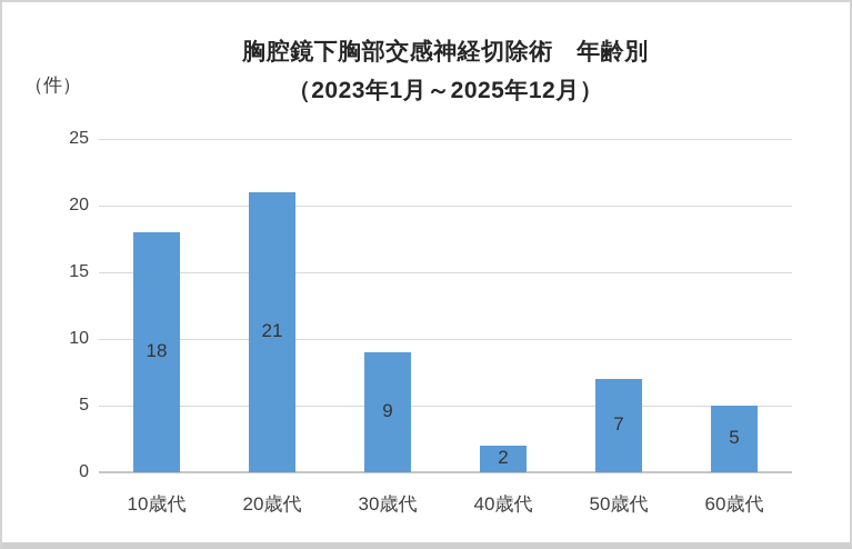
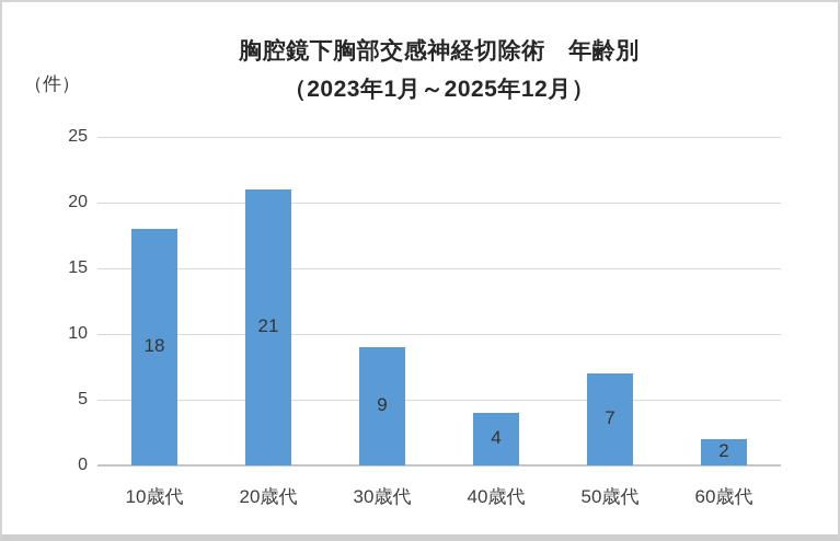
40歳代: 2 -> 4
60歳代: 5 -> 2
